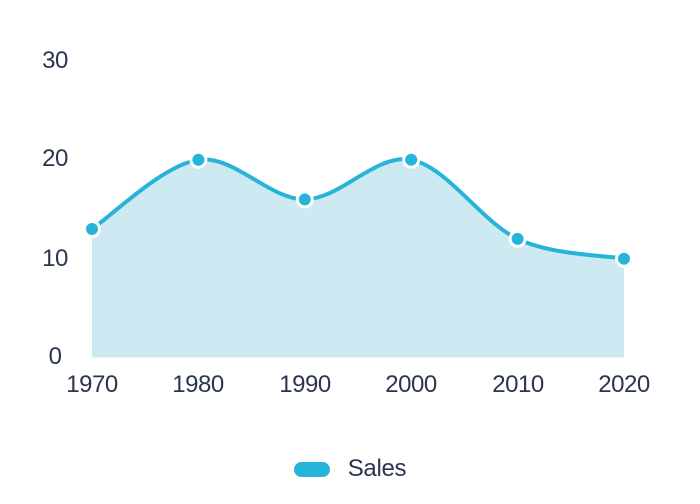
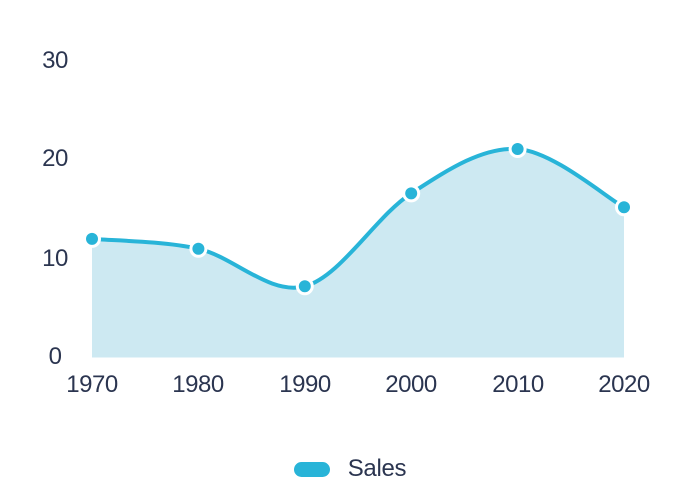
1970: 13 -> 12
1980: 20 -> 11
1990: 16 -> 7
2000: 20 -> 17
2010: 12 -> 21
2020: 10 -> 15
